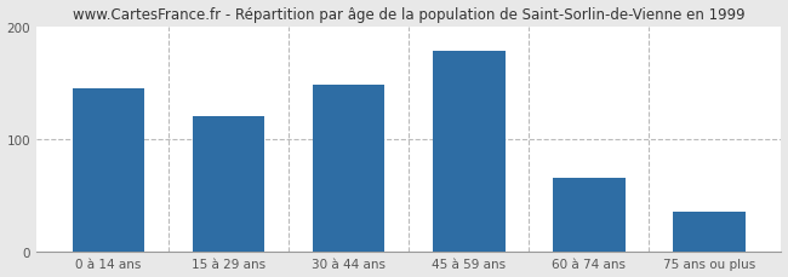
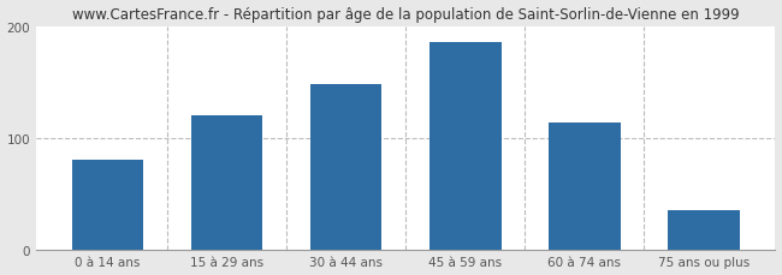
0 à 14 ans: 145 -> 80
45 à 59 ans: 178 -> 186
60 à 74 ans: 65 -> 114
